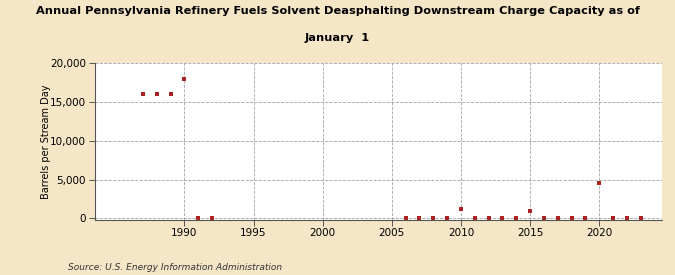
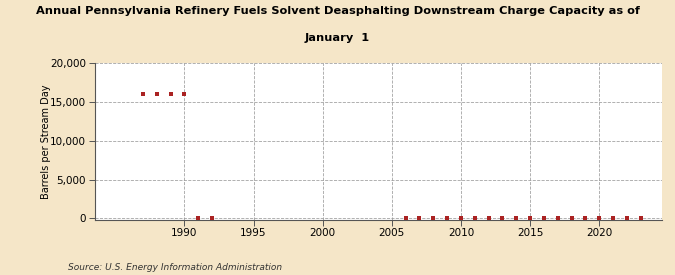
1990: 18,000 -> 16,000
2010: 1,200 -> 0
2015: 1,000 -> 0
2020: 4,600 -> 0
